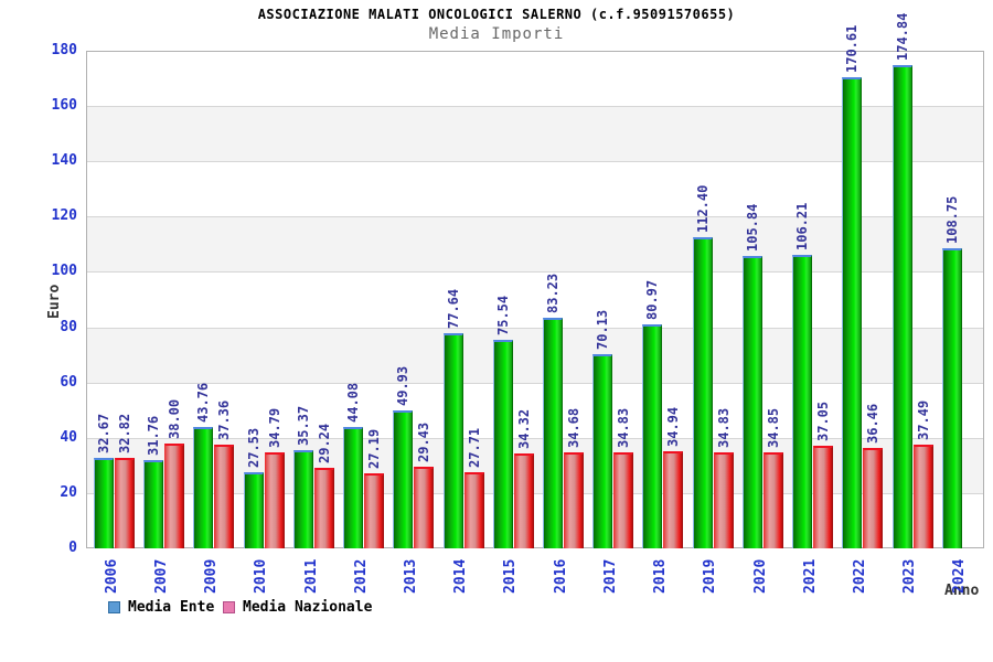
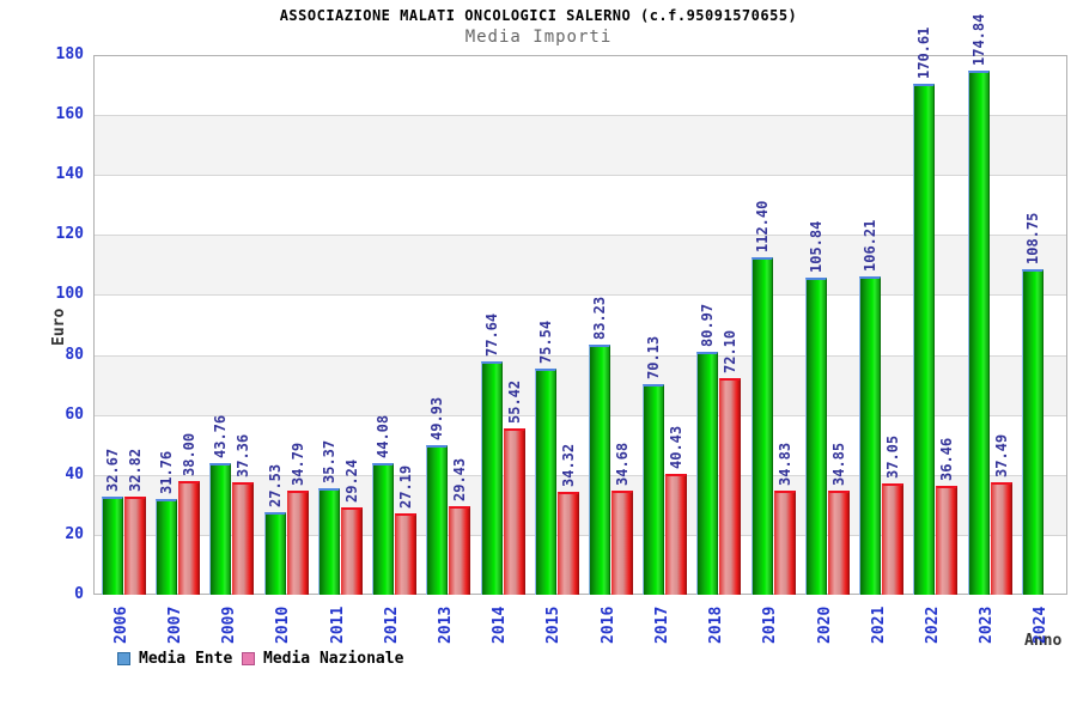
Media Nazionale/2014: 27.71 -> 55.42
Media Nazionale/2017: 34.83 -> 40.43
Media Nazionale/2018: 34.94 -> 72.10
